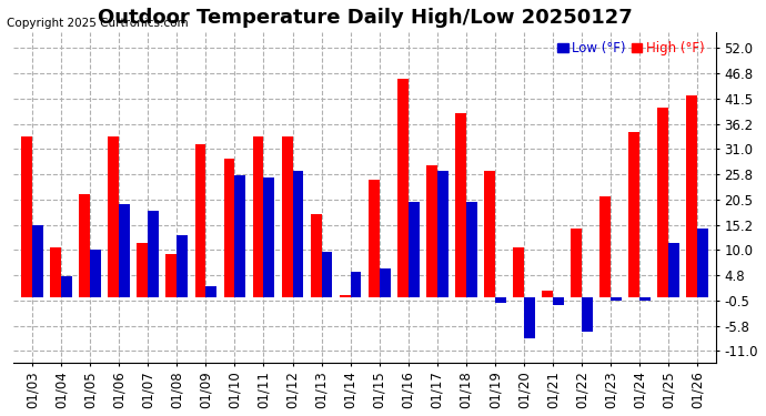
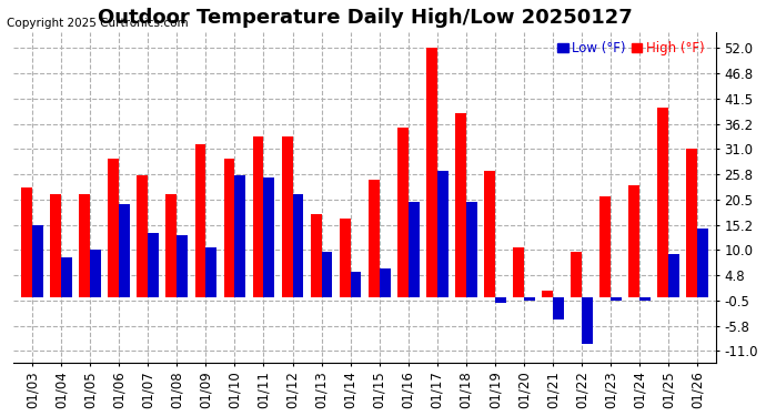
High (°F)/01/03: 33.5 -> 23.0
High (°F)/01/04: 10.5 -> 21.5
Low (°F)/01/04: 4.5 -> 8.5
High (°F)/01/06: 33.5 -> 29.0
High (°F)/01/07: 11.5 -> 25.5
Low (°F)/01/07: 18.0 -> 13.5
High (°F)/01/08: 9.0 -> 21.5
Low (°F)/01/09: 2.5 -> 10.5
Low (°F)/01/12: 26.5 -> 21.5
High (°F)/01/14: 0.5 -> 16.5
High (°F)/01/16: 45.5 -> 35.5
High (°F)/01/17: 27.5 -> 52.0
Low (°F)/01/20: -8.5 -> -0.5
Low (°F)/01/21: -1.5 -> -4.5
High (°F)/01/22: 14.5 -> 9.5
Low (°F)/01/22: -7.0 -> -9.5
High (°F)/01/24: 34.5 -> 23.5
Low (°F)/01/25: 11.5 -> 9.0
High (°F)/01/26: 42.0 -> 31.0
